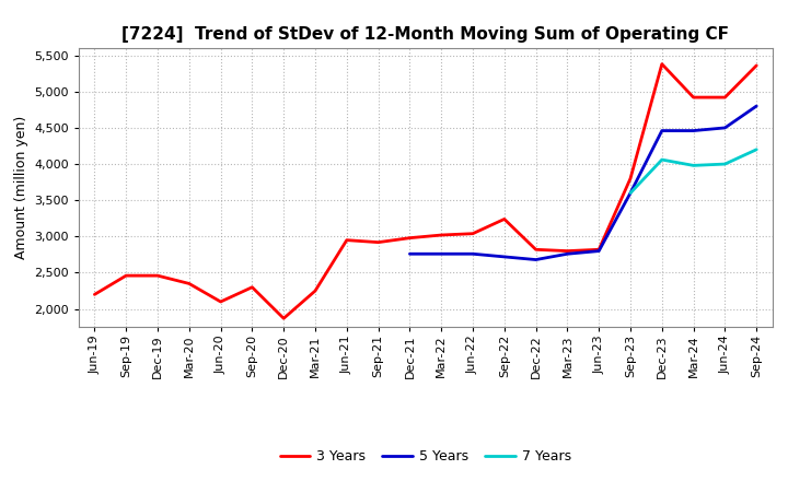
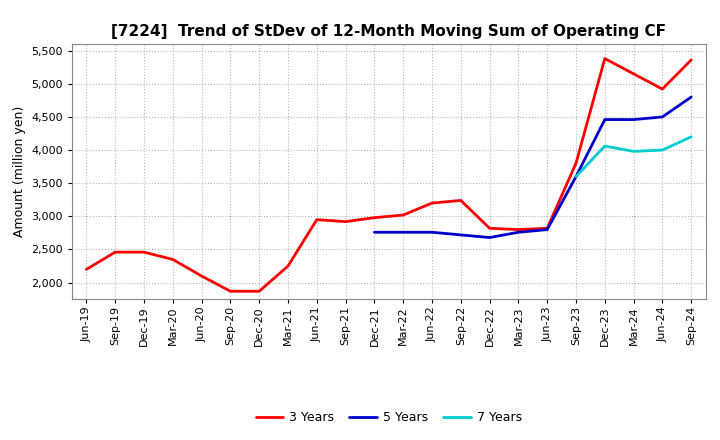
3 Years/Sep-20: 2,300 -> 1,870
3 Years/Jun-22: 3,040 -> 3,200
3 Years/Mar-24: 4,920 -> 5,150
